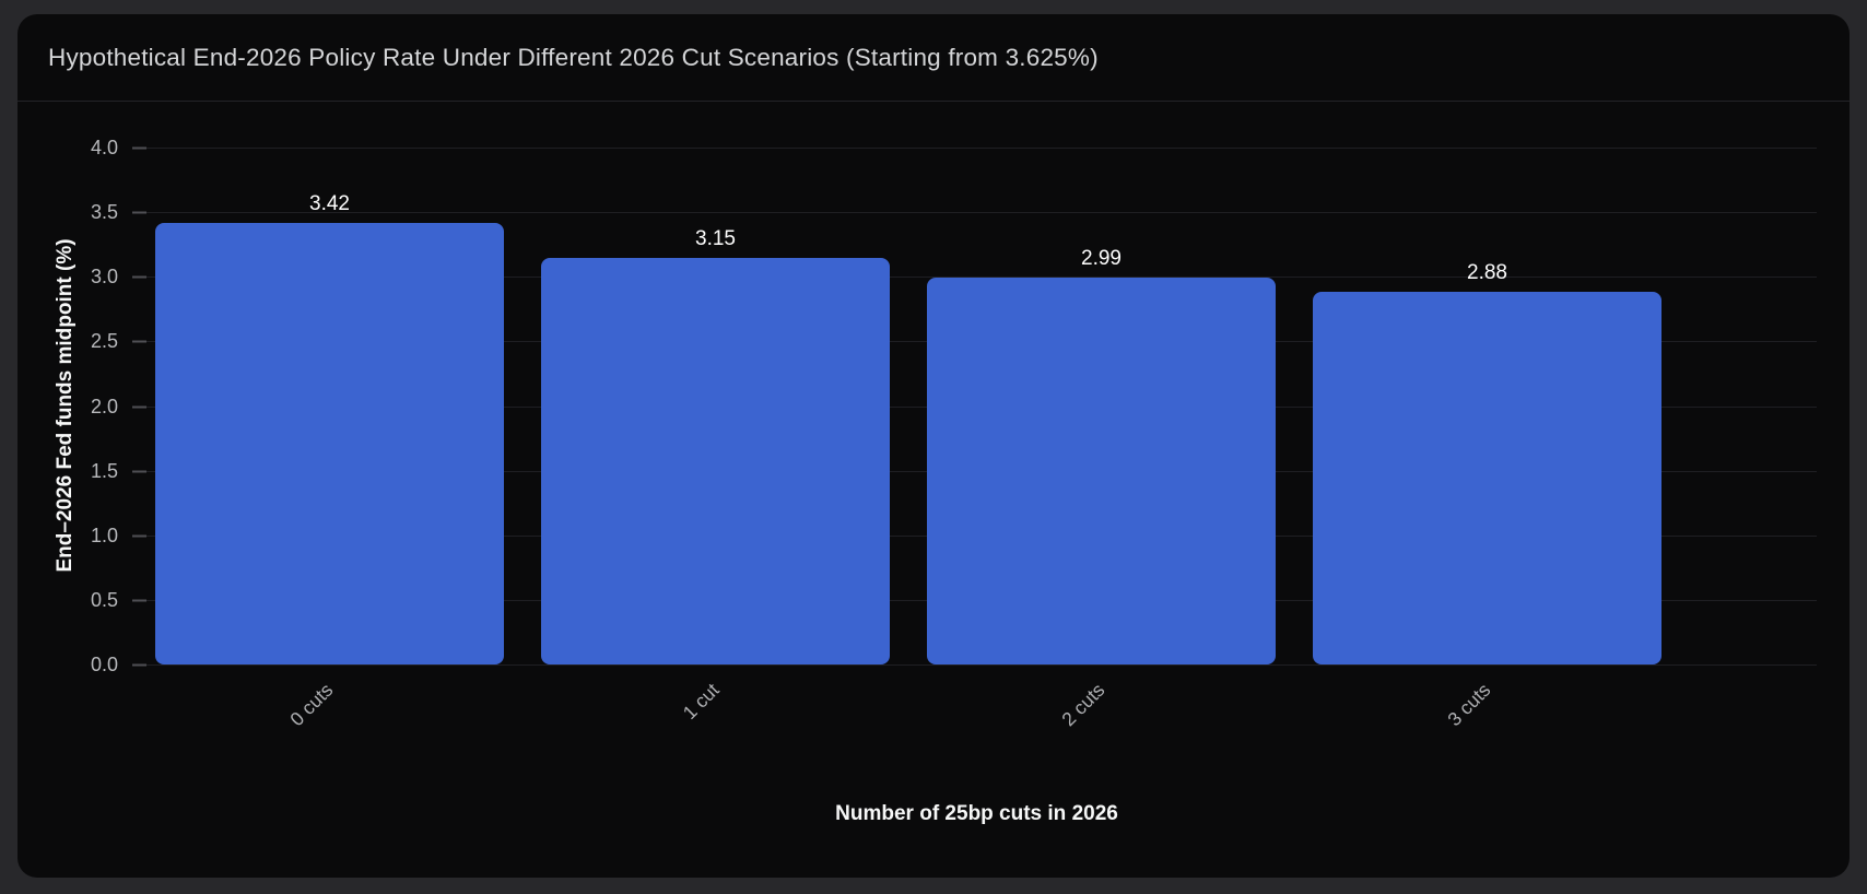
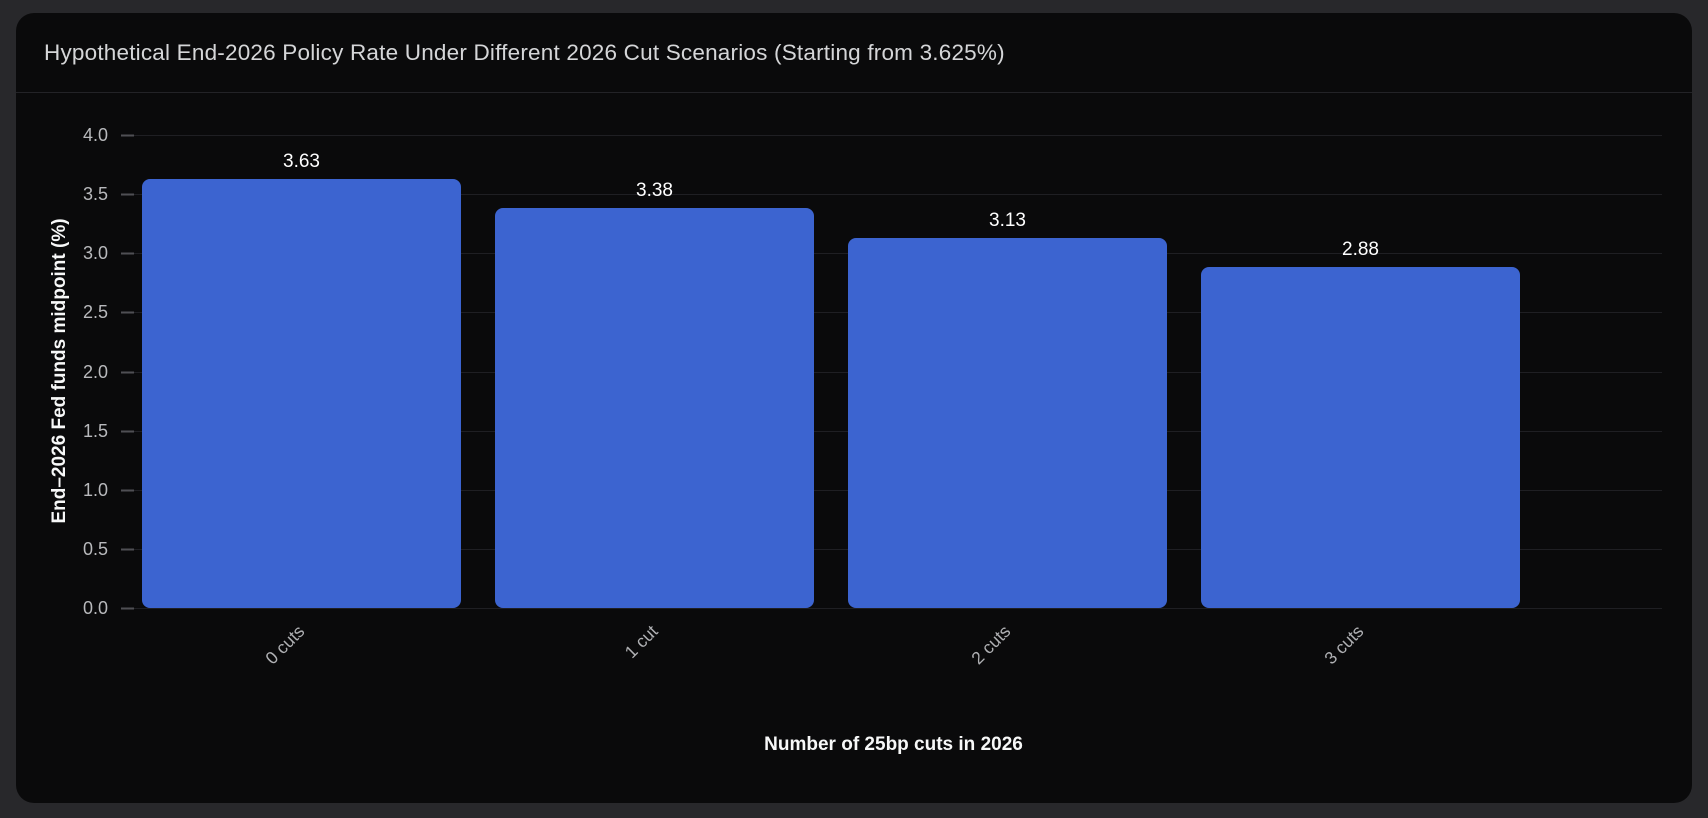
0 cuts: 3.42 -> 3.63
1 cut: 3.15 -> 3.38
2 cuts: 2.99 -> 3.13
